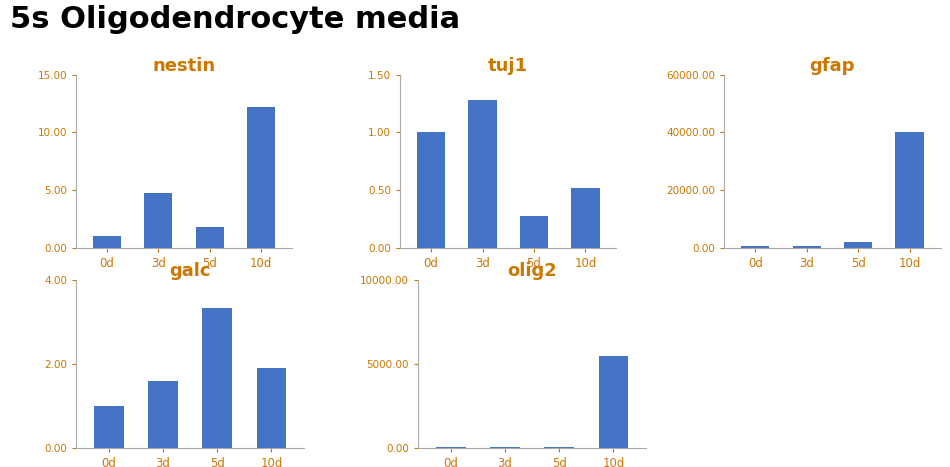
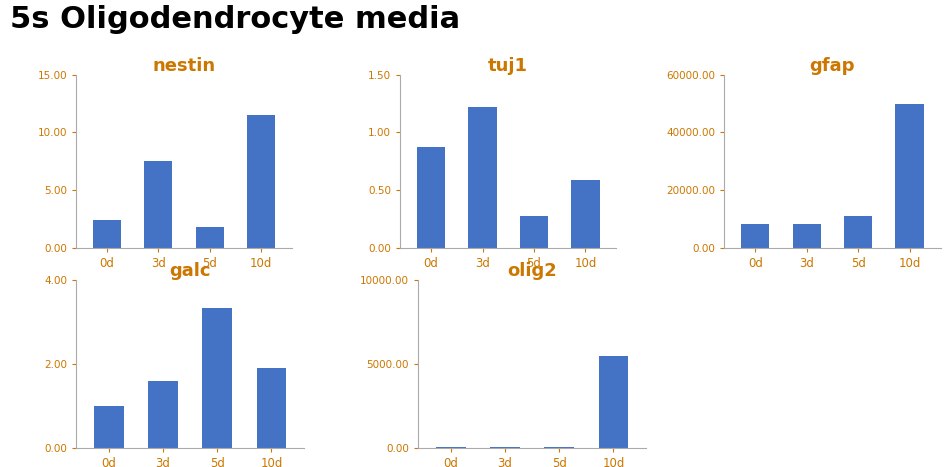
nestin/0d: 1.0 -> 2.4
nestin/3d: 4.7 -> 7.5
nestin/10d: 12.2 -> 11.5
tuj1/0d: 1.00 -> 0.87
tuj1/3d: 1.28 -> 1.22
tuj1/10d: 0.52 -> 0.59
gfap/0d: 500 -> 8000
gfap/3d: 500 -> 8000
gfap/5d: 2000 -> 11000
gfap/10d: 40000 -> 50000
